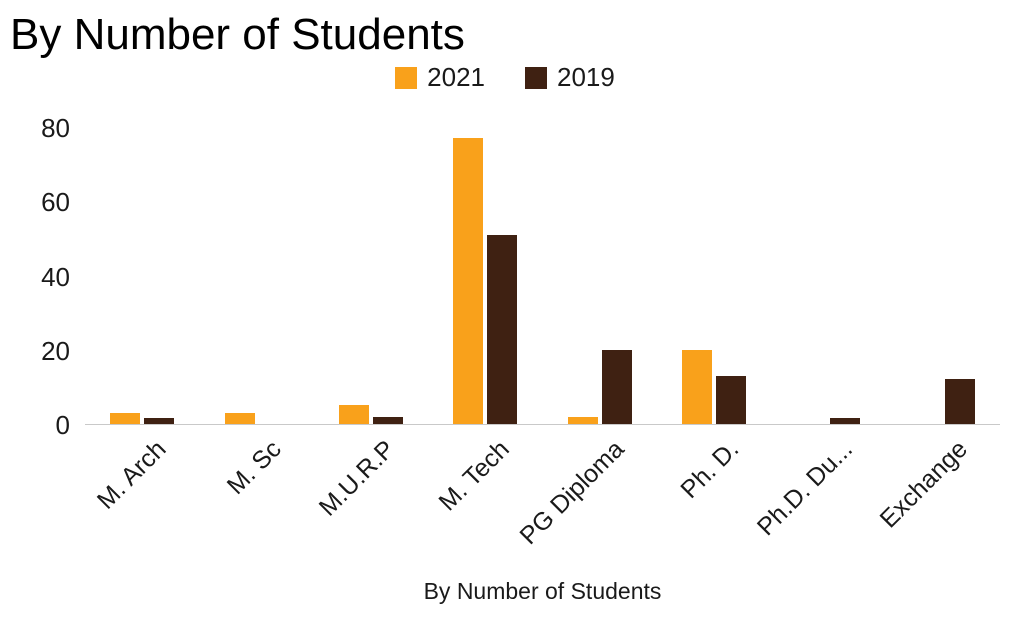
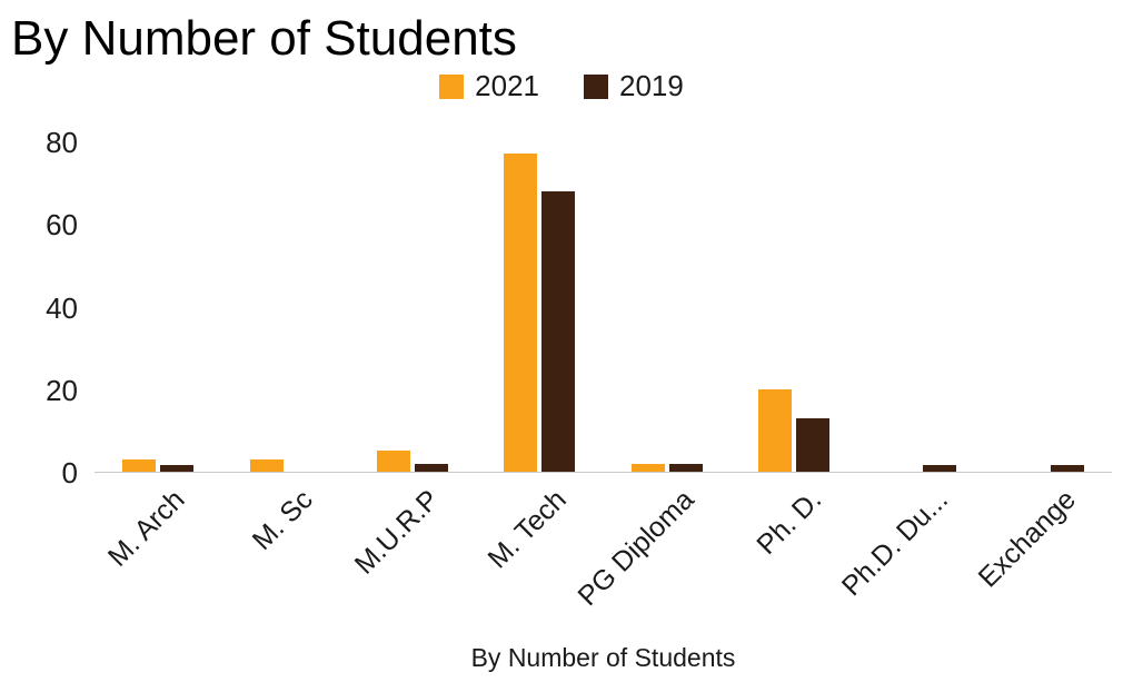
2019/M. Tech: 51 -> 68
2019/PG Diploma: 20 -> 2
2019/Exchange: 12 -> 2
